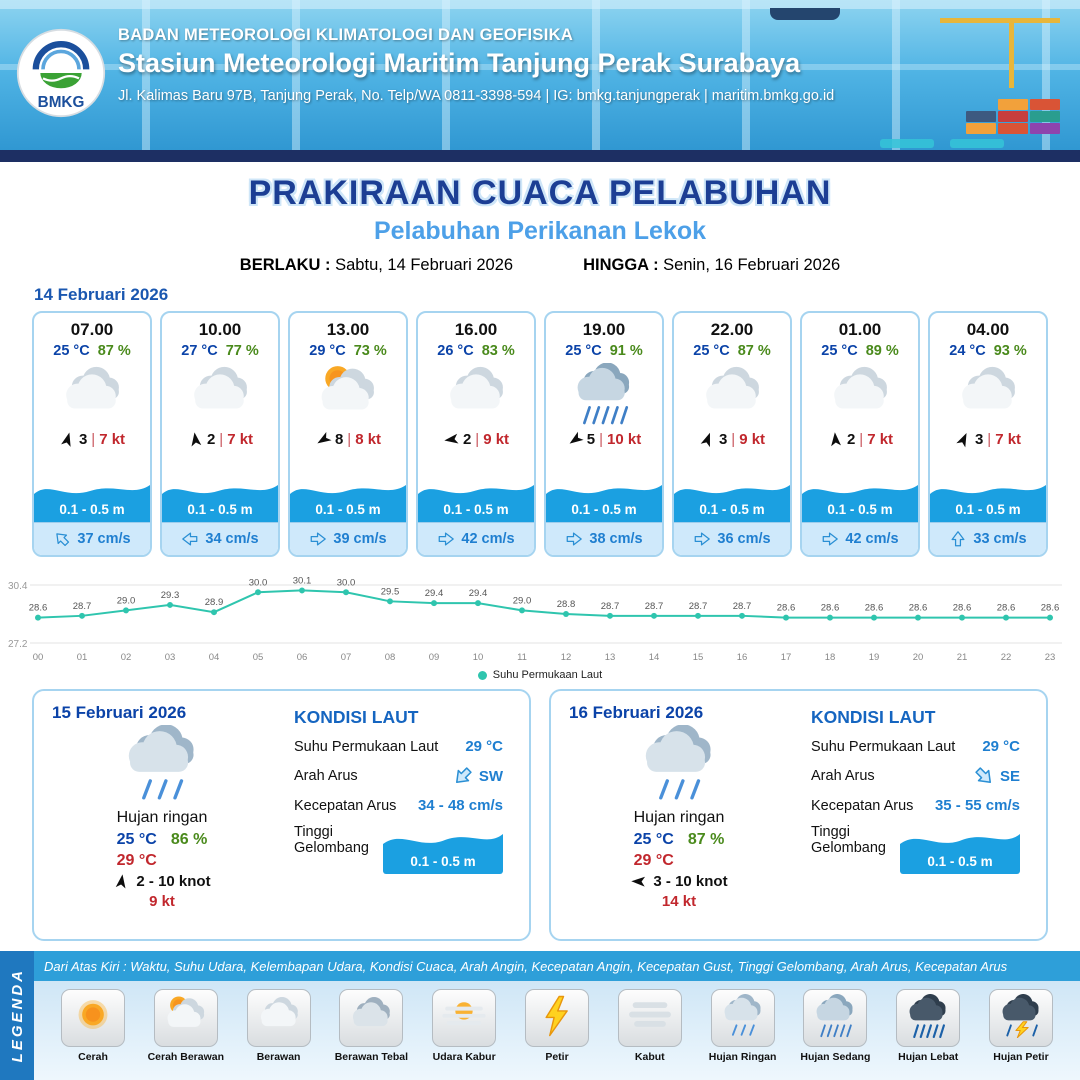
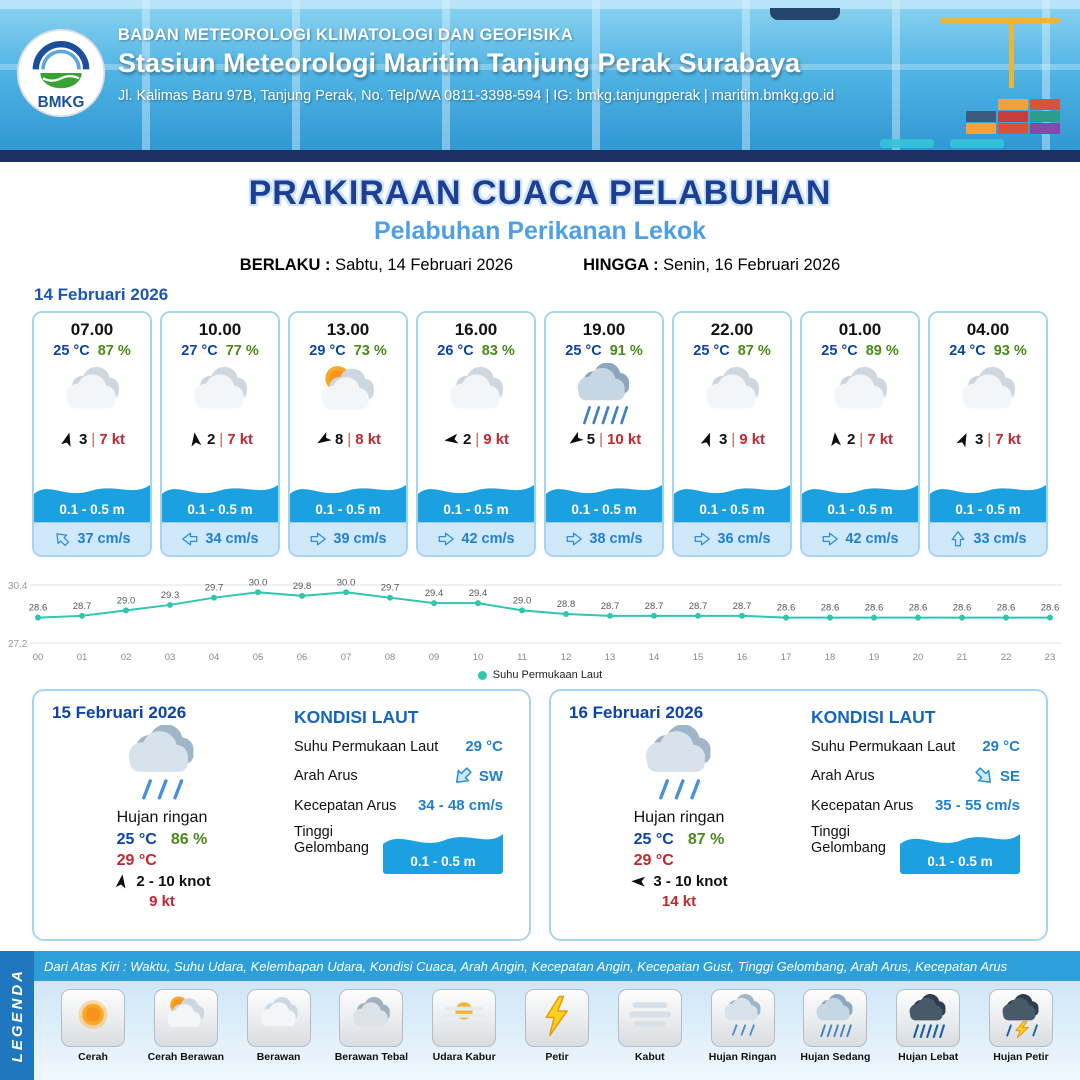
04: 28.9 -> 29.7
06: 30.1 -> 29.8
08: 29.5 -> 29.7
